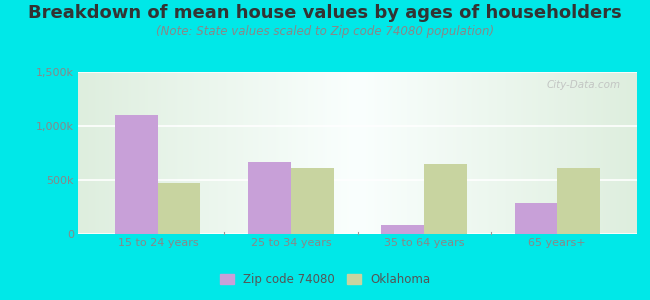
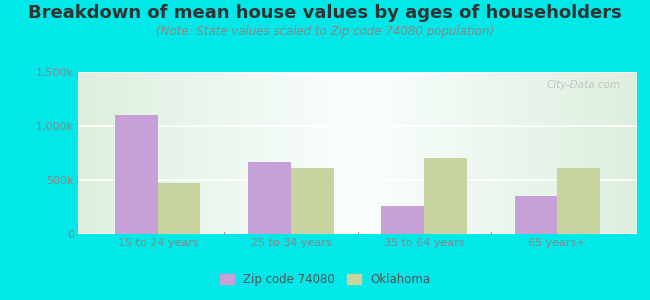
Zip code 74080/35 to 64 years: 80k -> 260k
Oklahoma/35 to 64 years: 650k -> 700k
Zip code 74080/65 years+: 290k -> 350k
